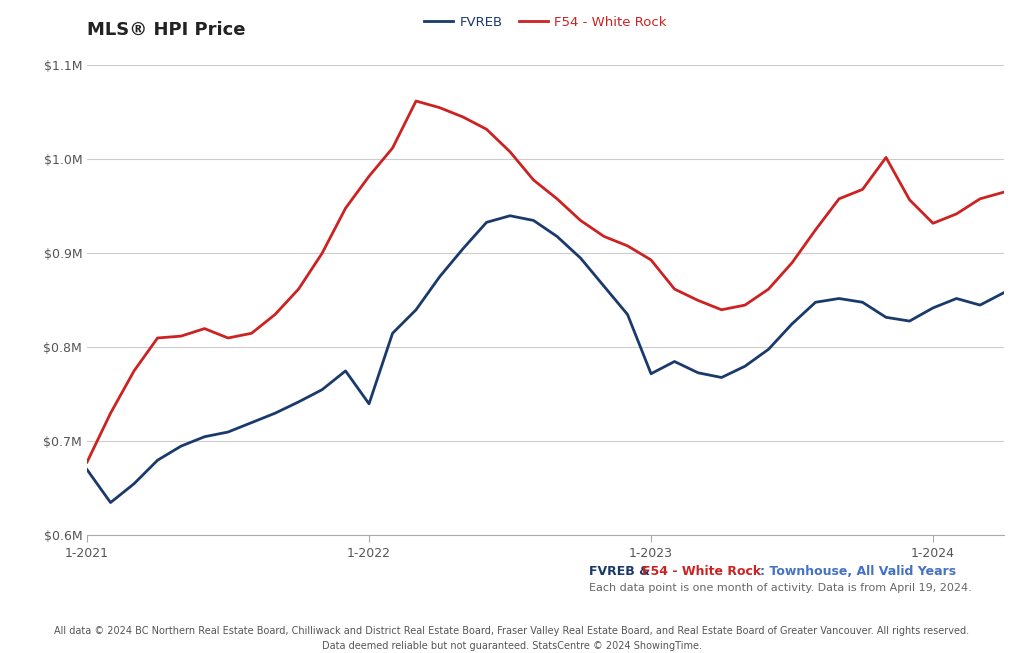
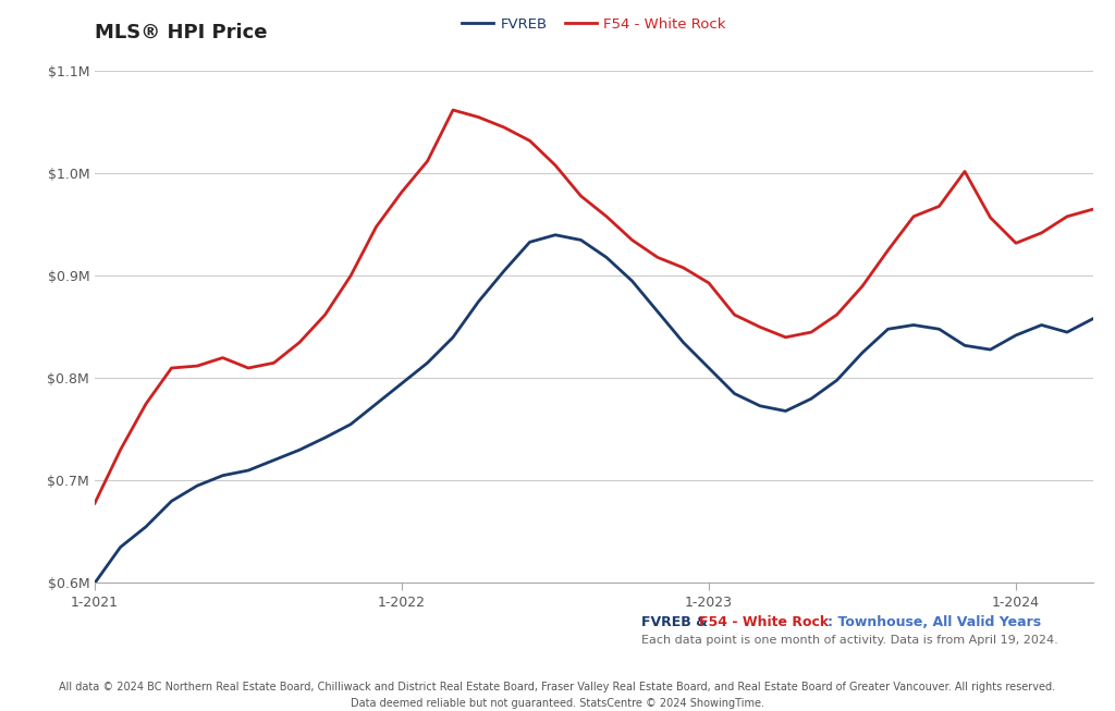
FVREB/1-2021: $0.670M -> $0.600M
FVREB/1-2022: $0.740M -> $0.795M
FVREB/1-2023: $0.772M -> $0.810M
